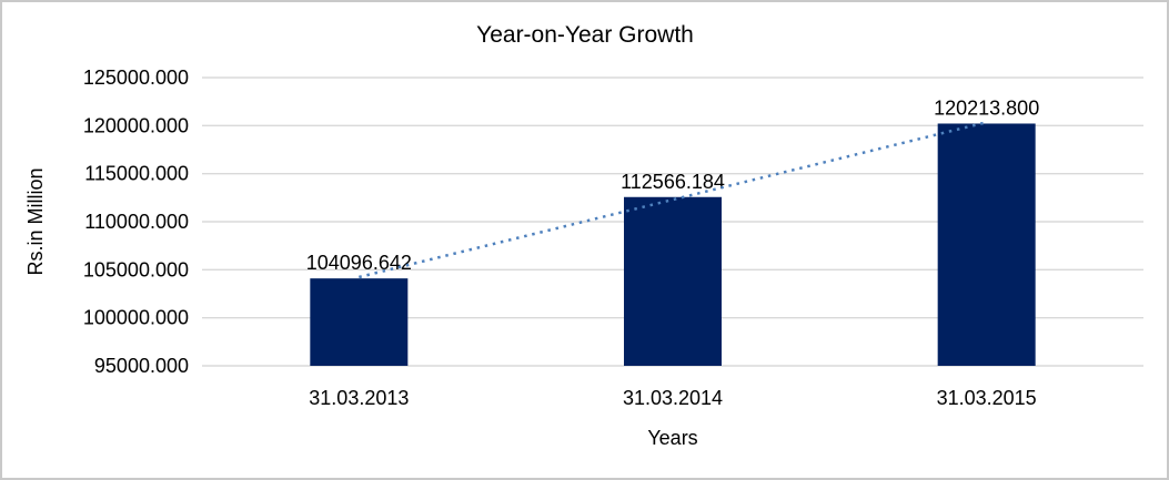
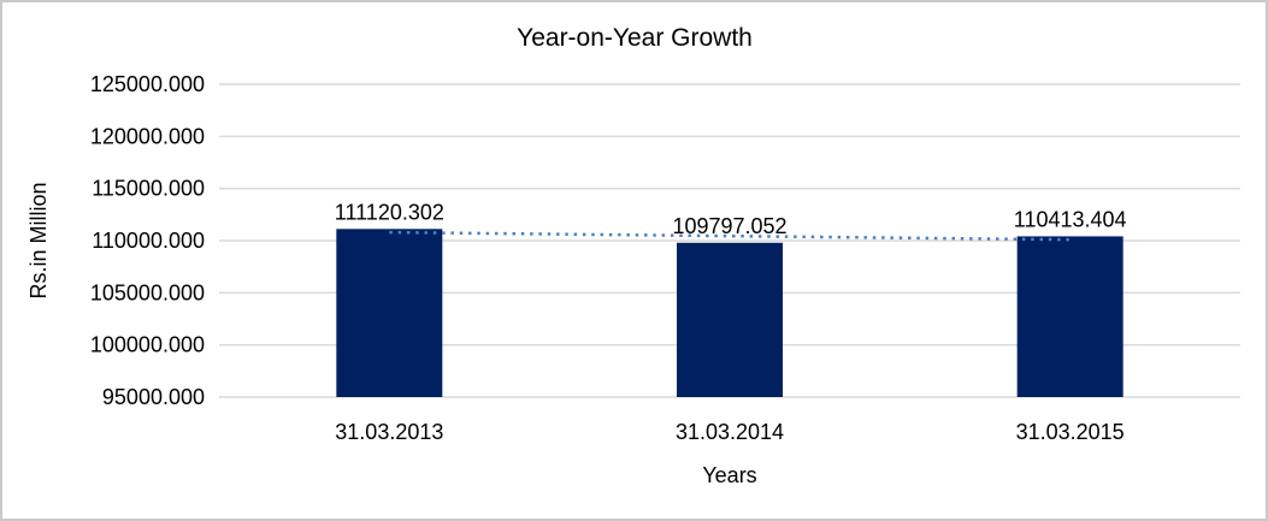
31.03.2013: 104096.642 -> 111120.302
31.03.2014: 112566.184 -> 109797.052
31.03.2015: 120213.800 -> 110413.404
